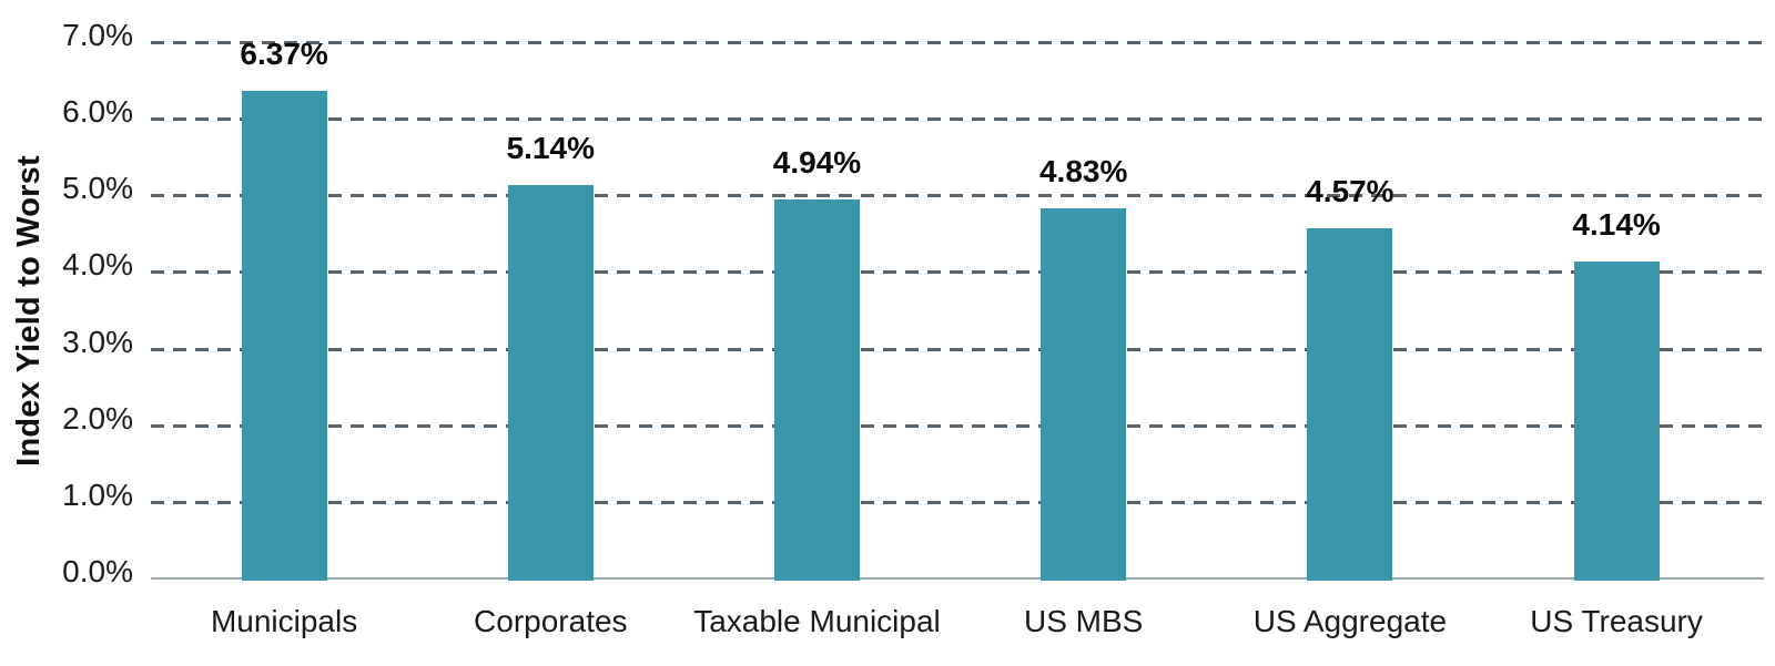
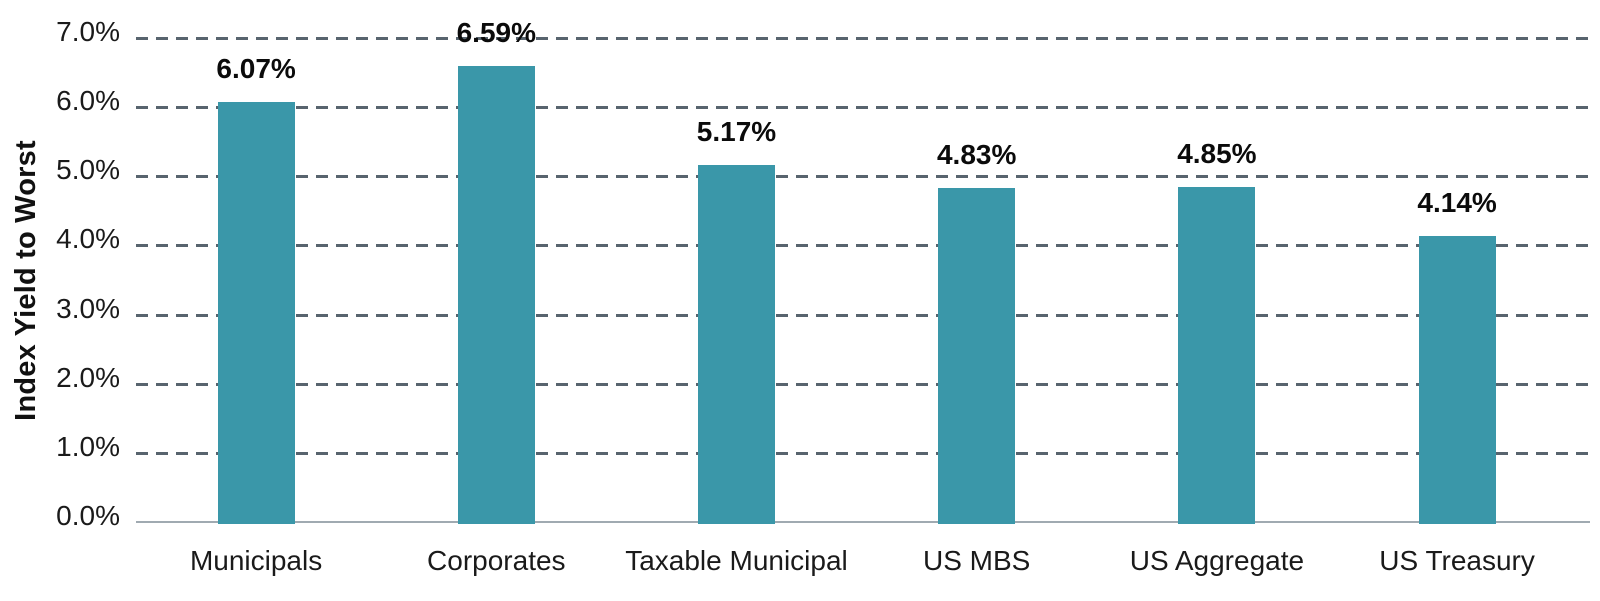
Municipals: 6.37% -> 6.07%
Corporates: 5.14% -> 6.59%
Taxable Municipal: 4.94% -> 5.17%
US Aggregate: 4.57% -> 4.85%
